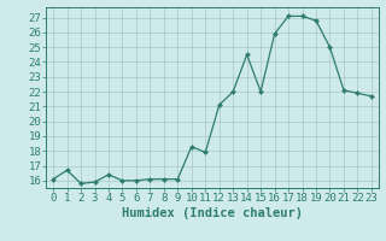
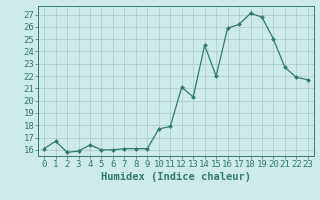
10: 18.3 -> 17.7
13: 22.0 -> 20.3
17: 27.1 -> 26.2
21: 22.1 -> 22.7
